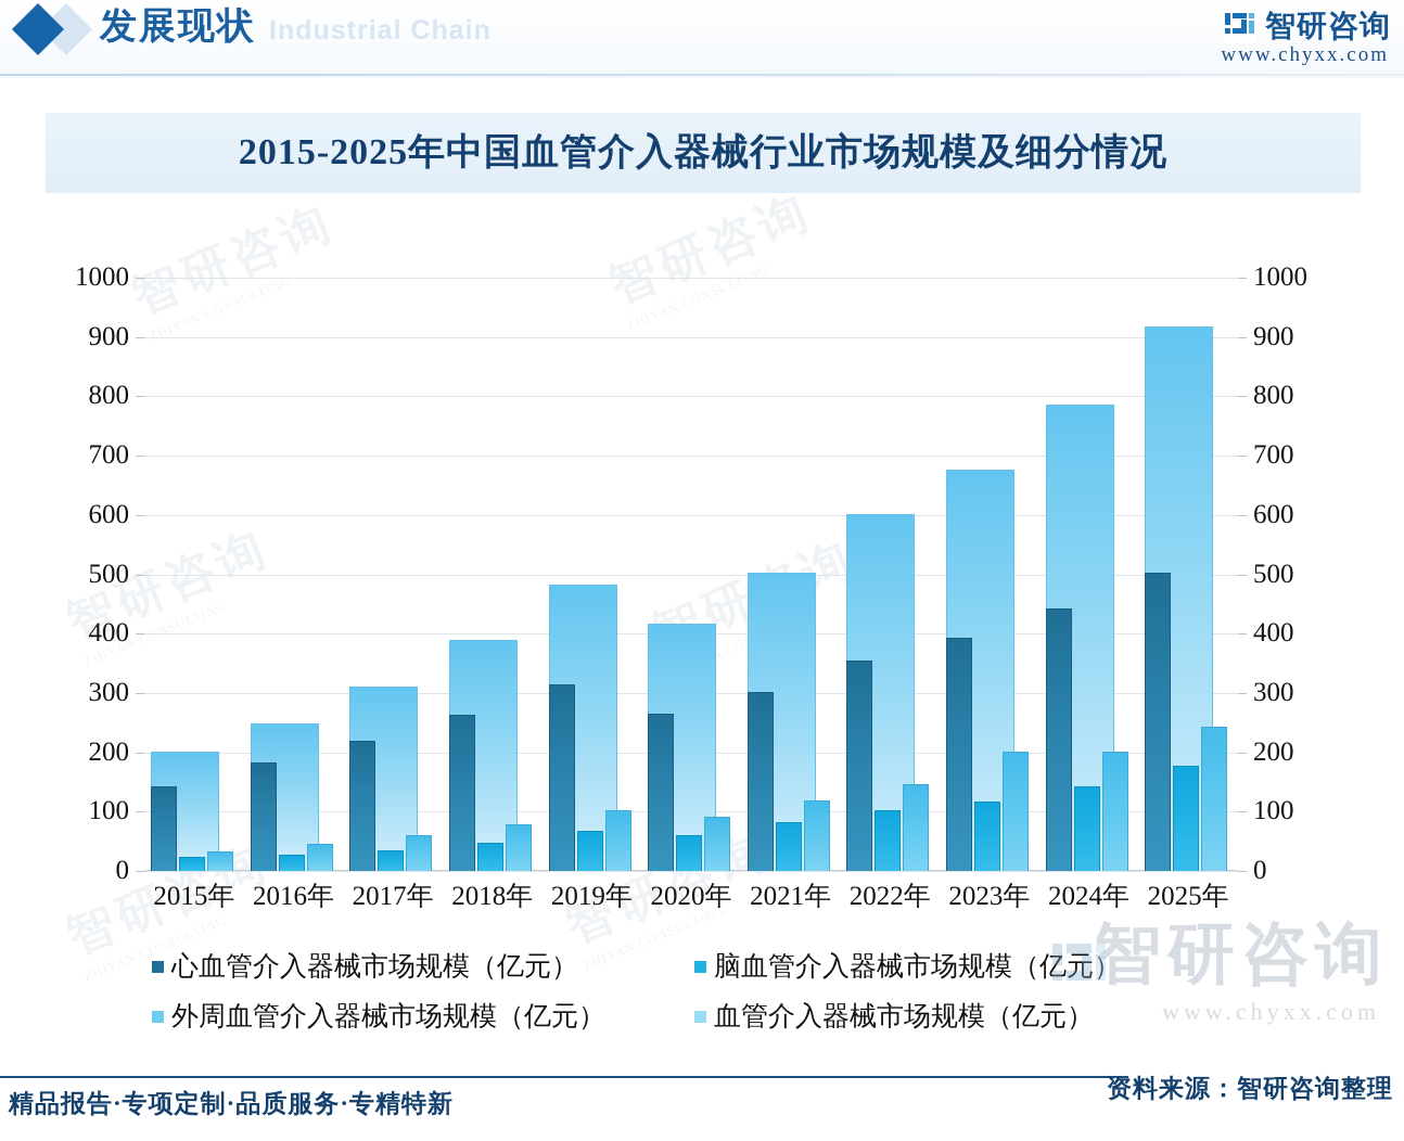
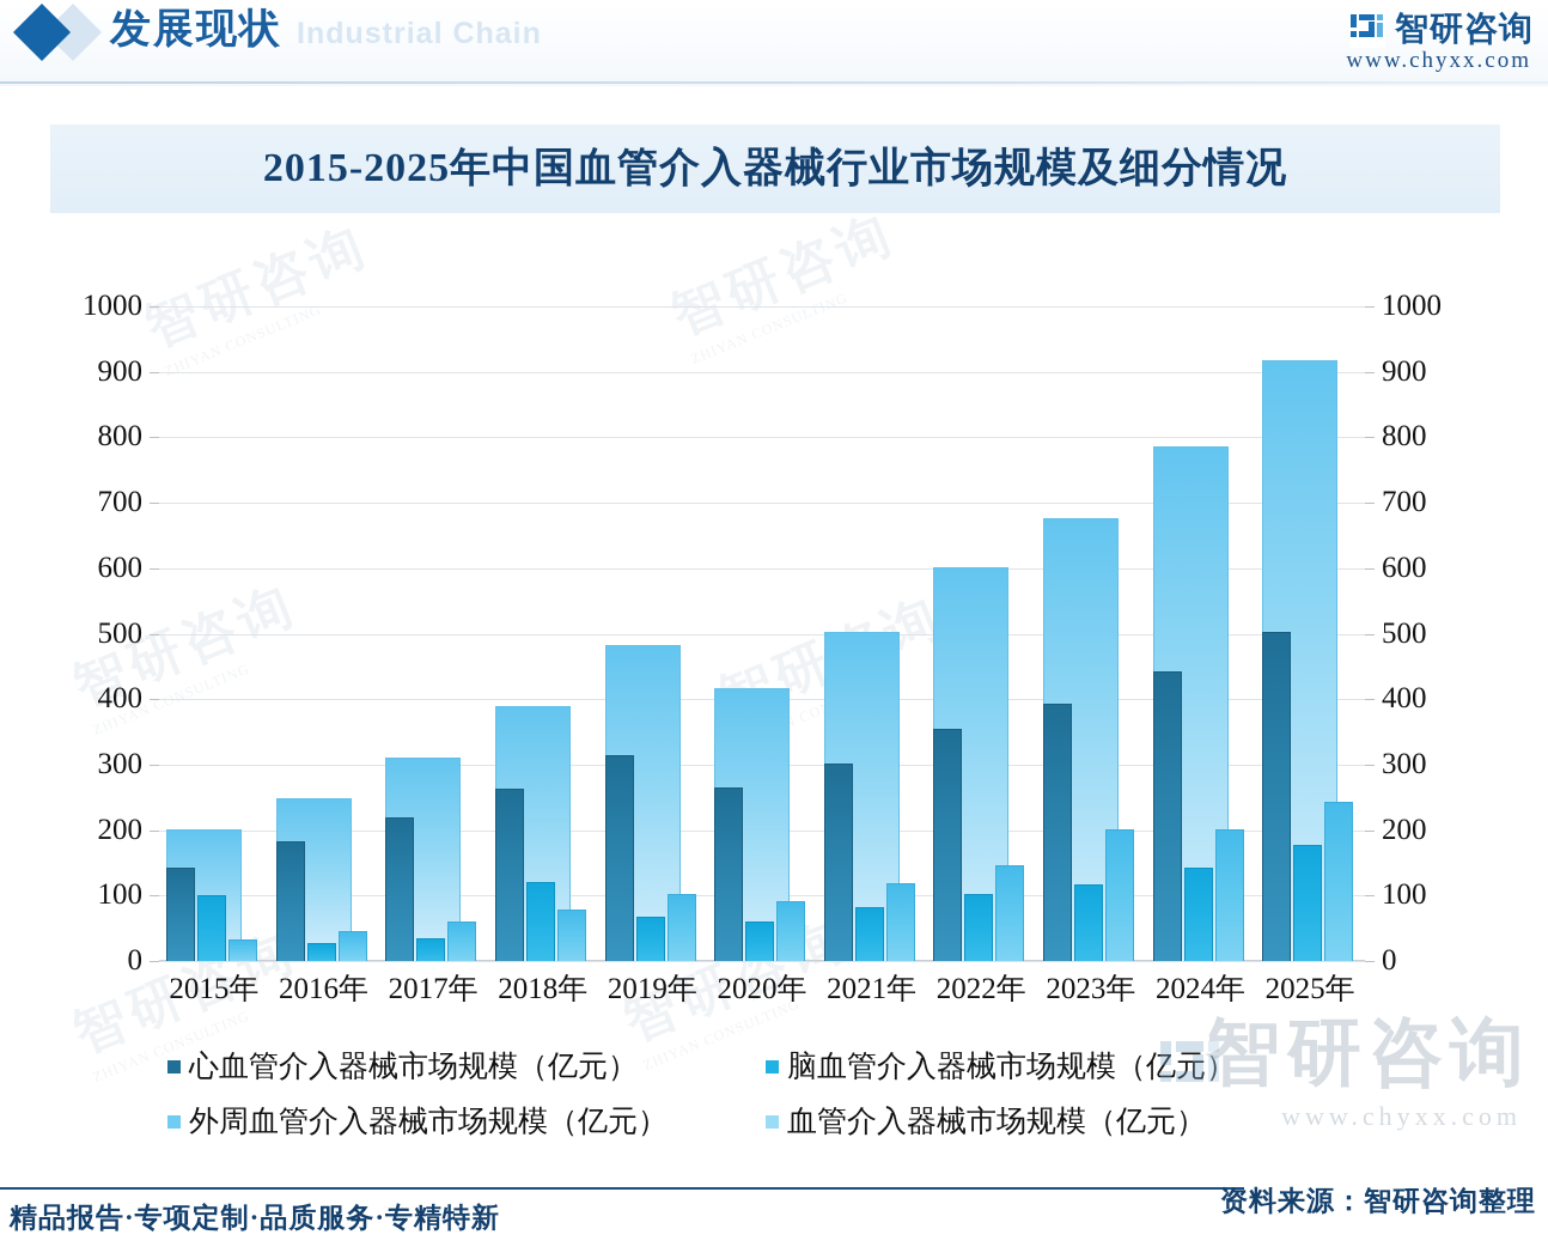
脑血管介入器械市场规模（亿元）/2015年: 20 -> 100
脑血管介入器械市场规模（亿元）/2018年: 50 -> 120
